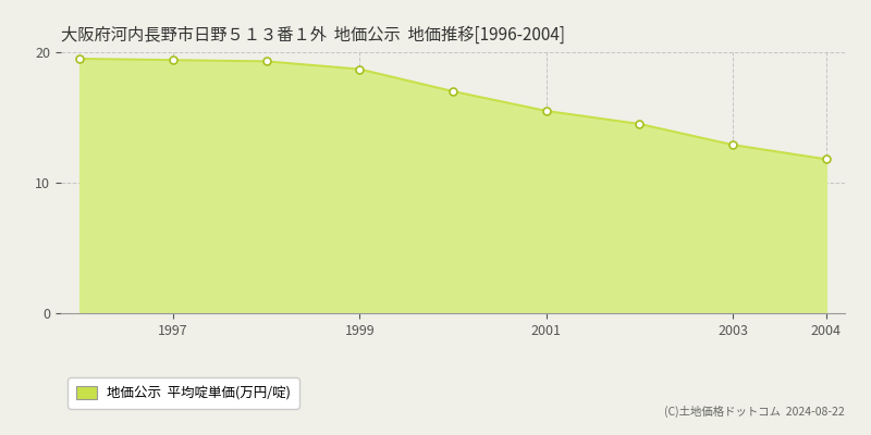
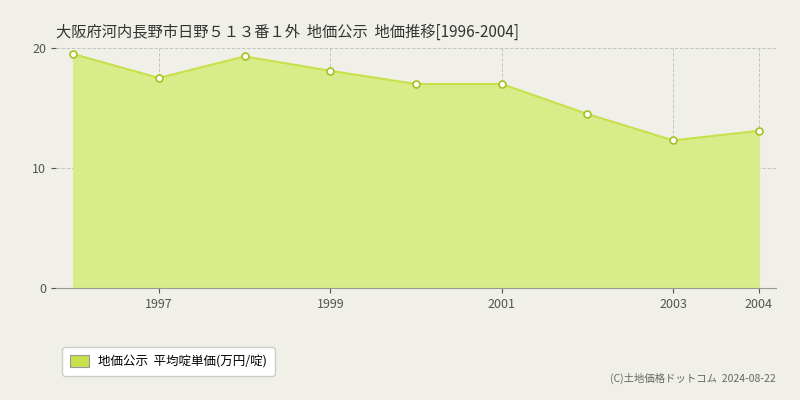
1997: 19.4 -> 17.5
1999: 18.7 -> 18.1
2001: 15.5 -> 17.0
2003: 12.9 -> 12.3
2004: 11.8 -> 13.1
